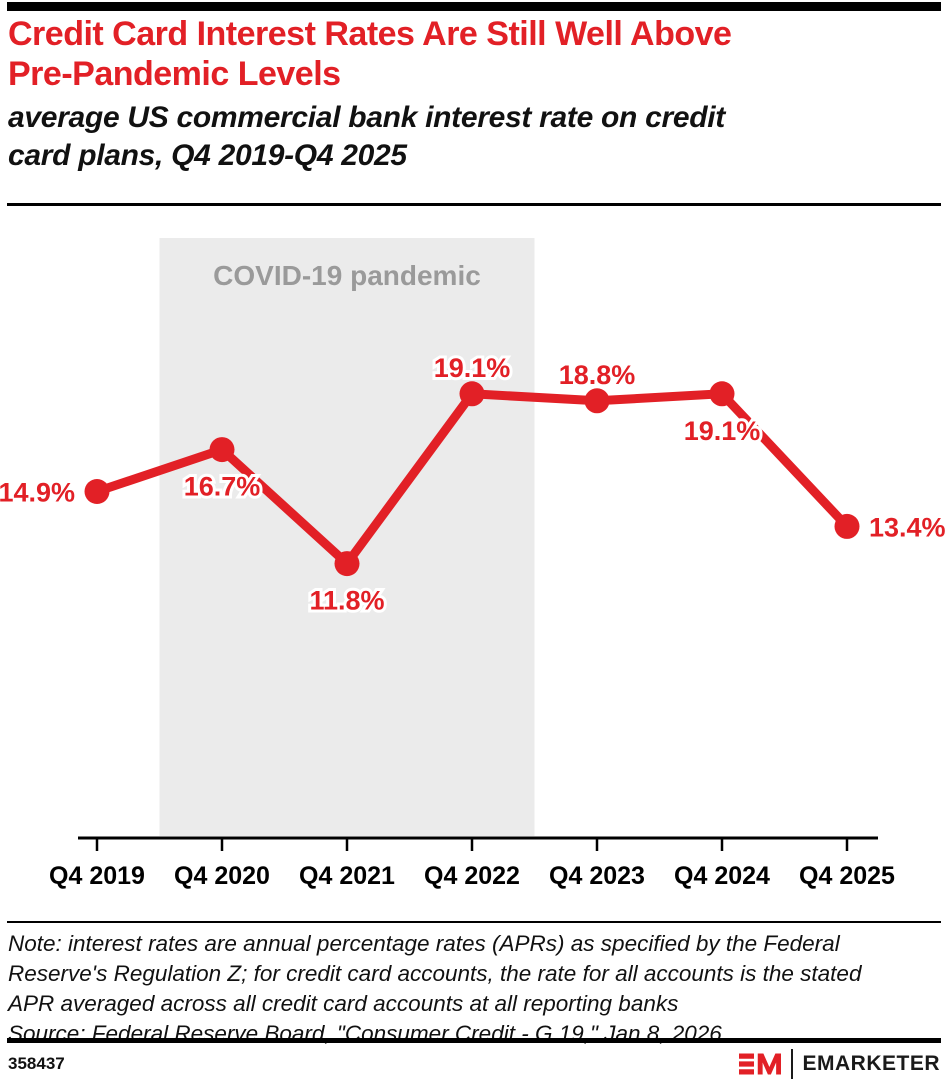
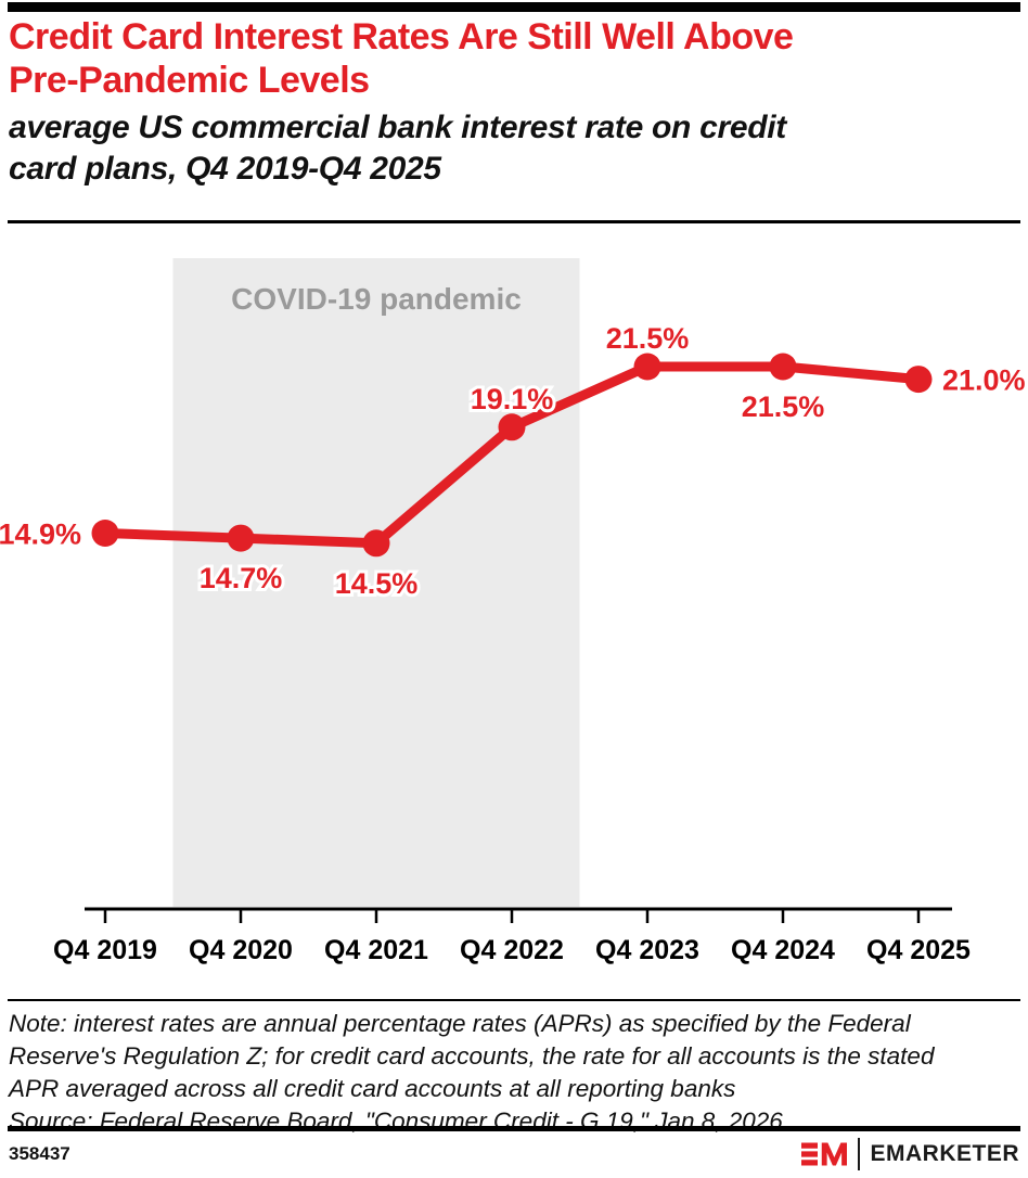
Q4 2020: 16.7% -> 14.7%
Q4 2021: 11.8% -> 14.5%
Q4 2023: 18.8% -> 21.5%
Q4 2024: 19.1% -> 21.5%
Q4 2025: 13.4% -> 21.0%
